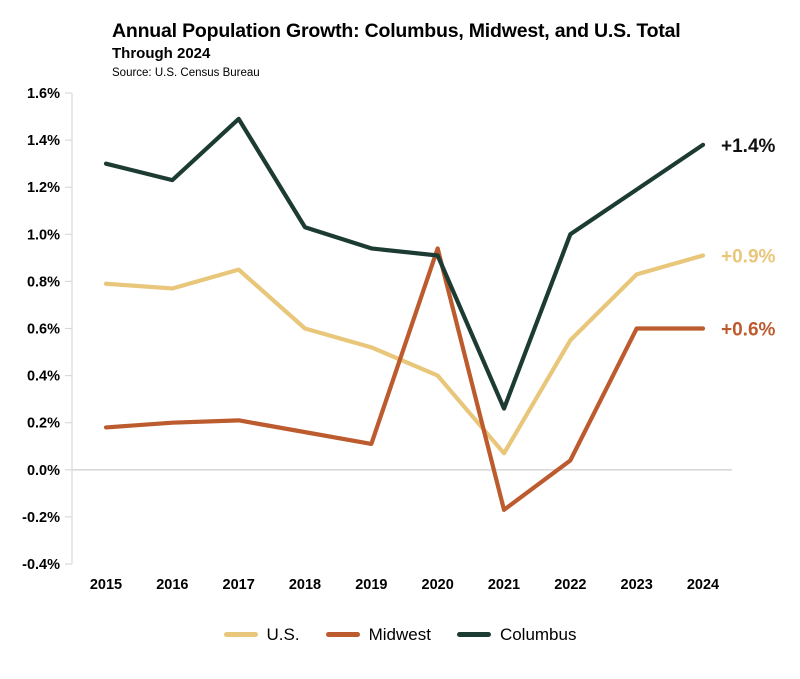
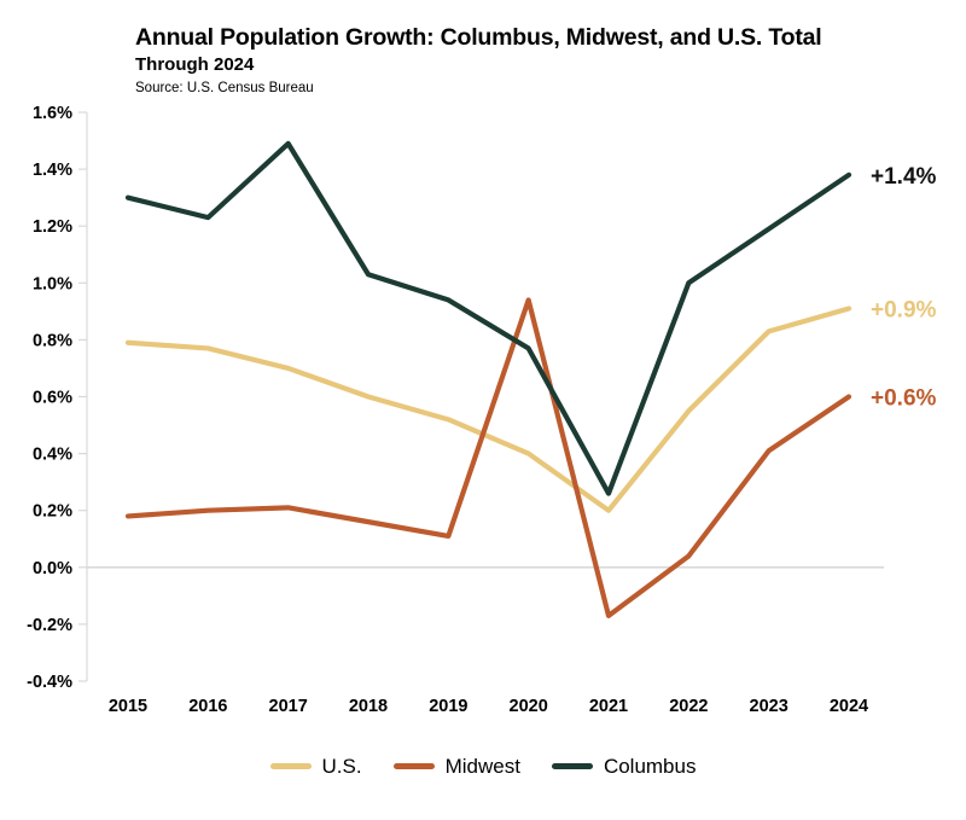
U.S./2017: 0.85% -> 0.70%
Columbus/2020: 0.91% -> 0.77%
U.S./2021: 0.07% -> 0.20%
Midwest/2023: 0.60% -> 0.41%
